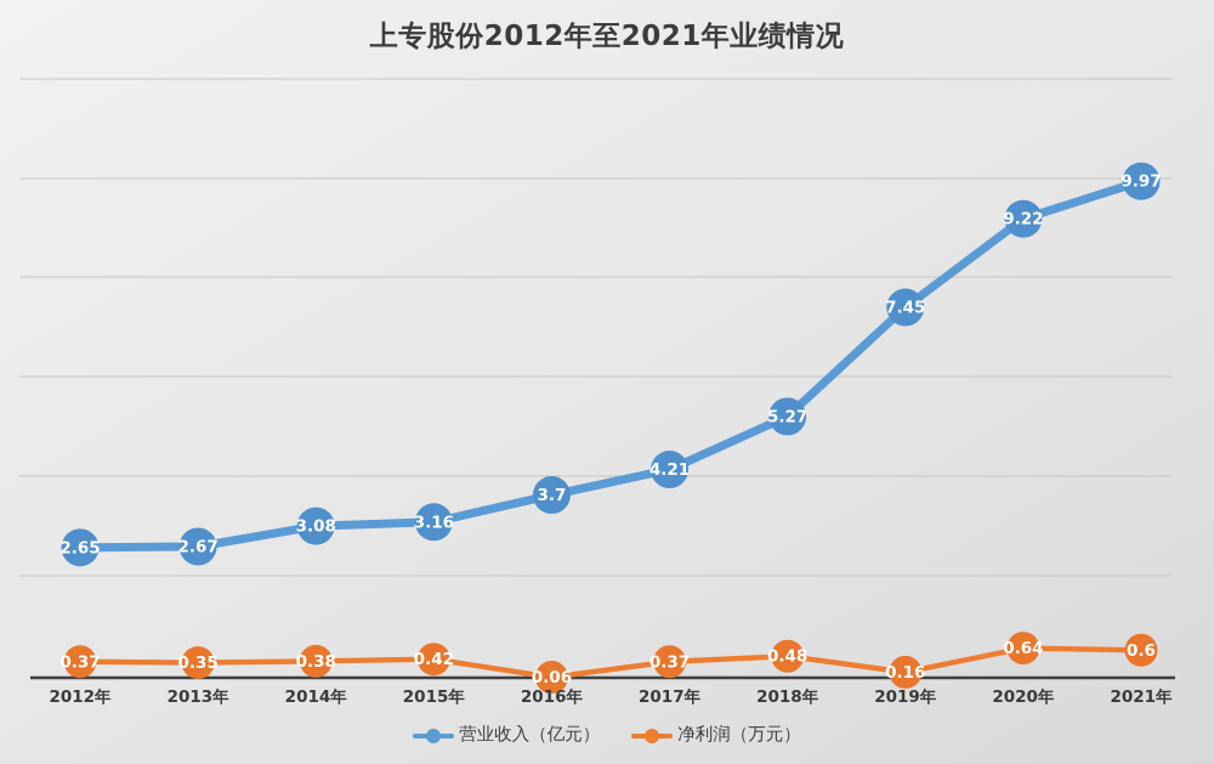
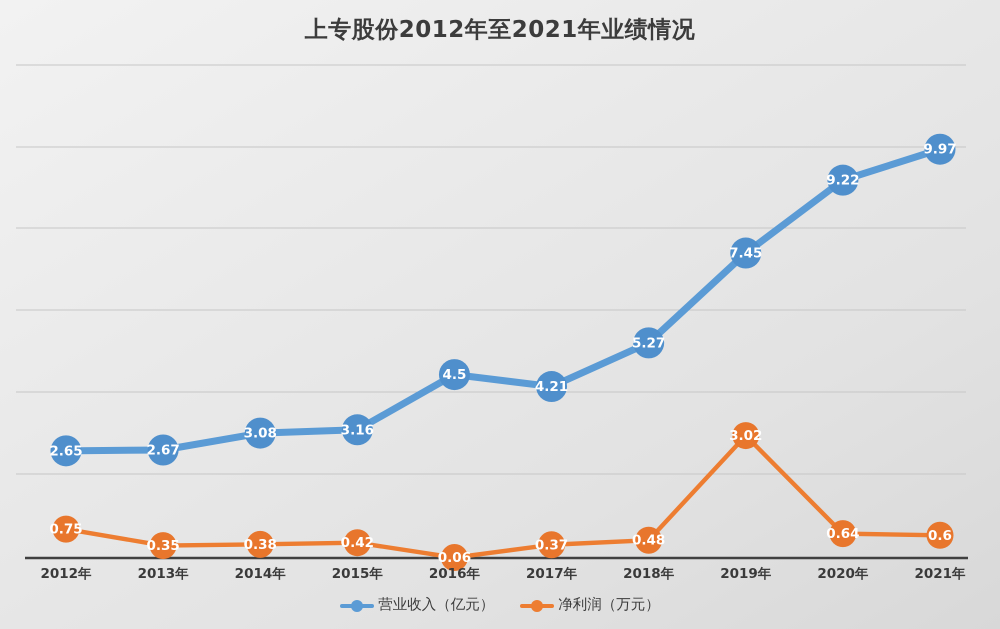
净利润（万元）/2012年: 0.37 -> 0.75
营业收入（亿元）/2016年: 3.7 -> 4.5
净利润（万元）/2019年: 0.16 -> 3.02
